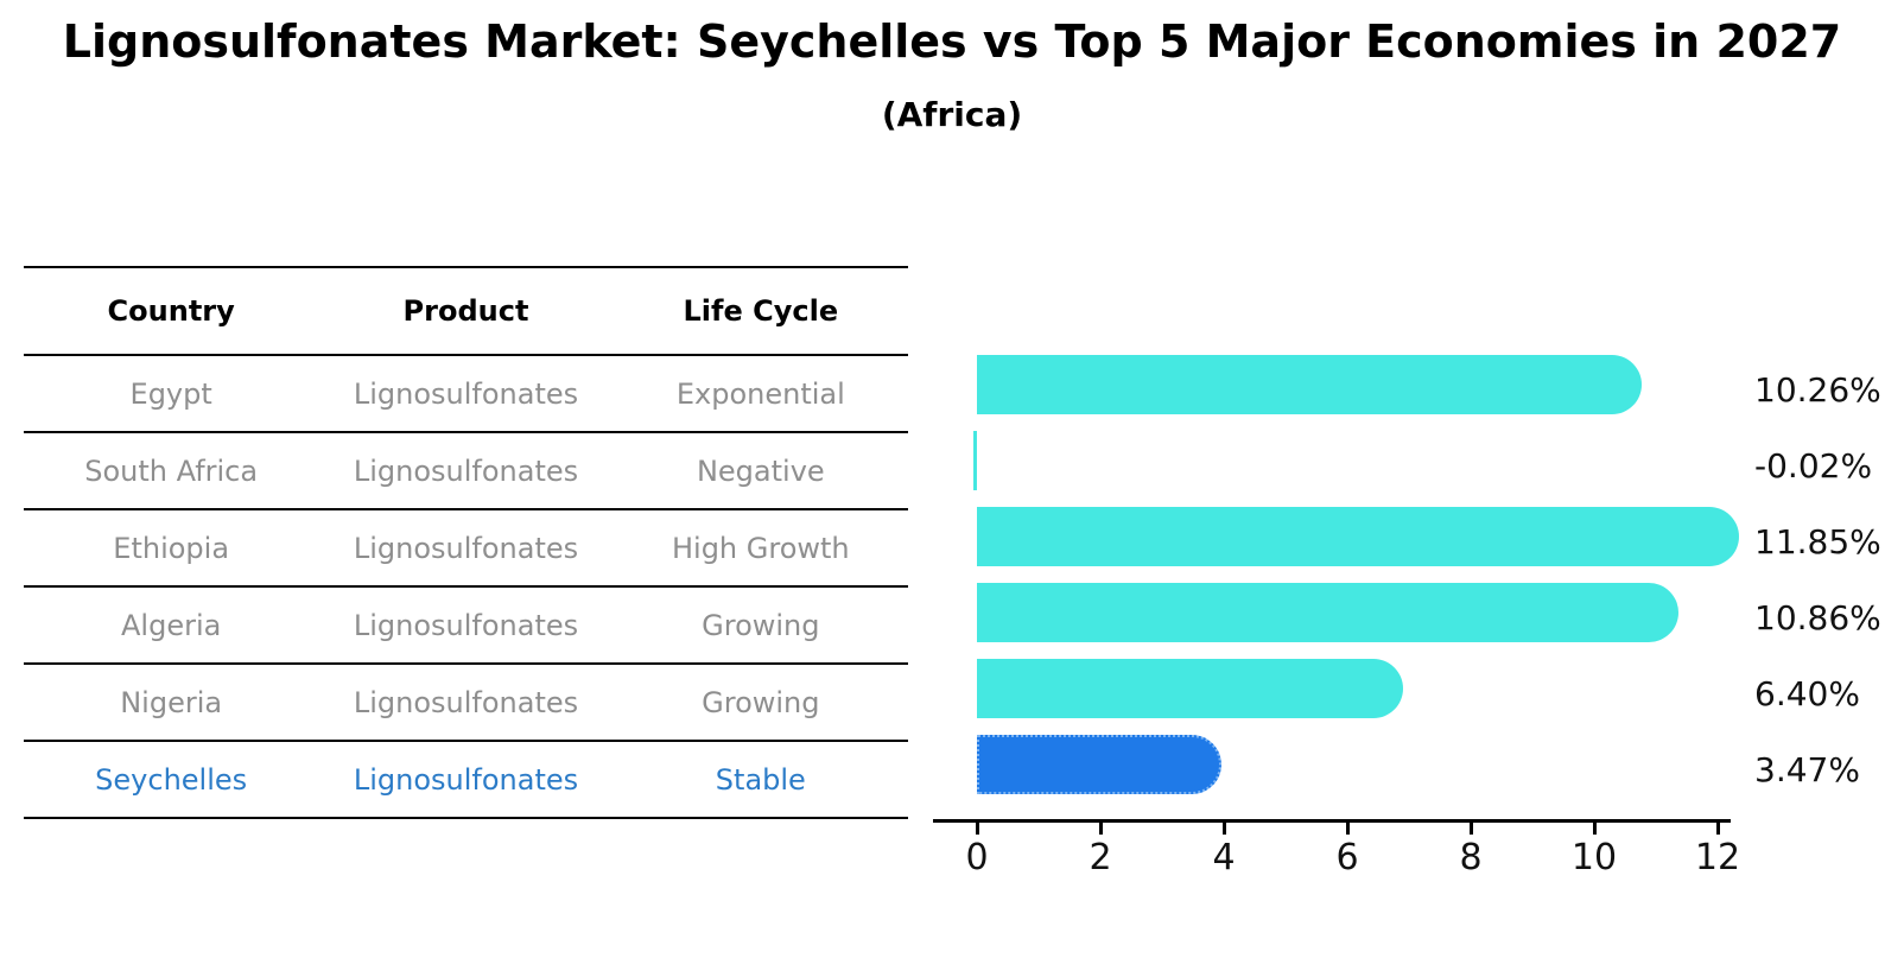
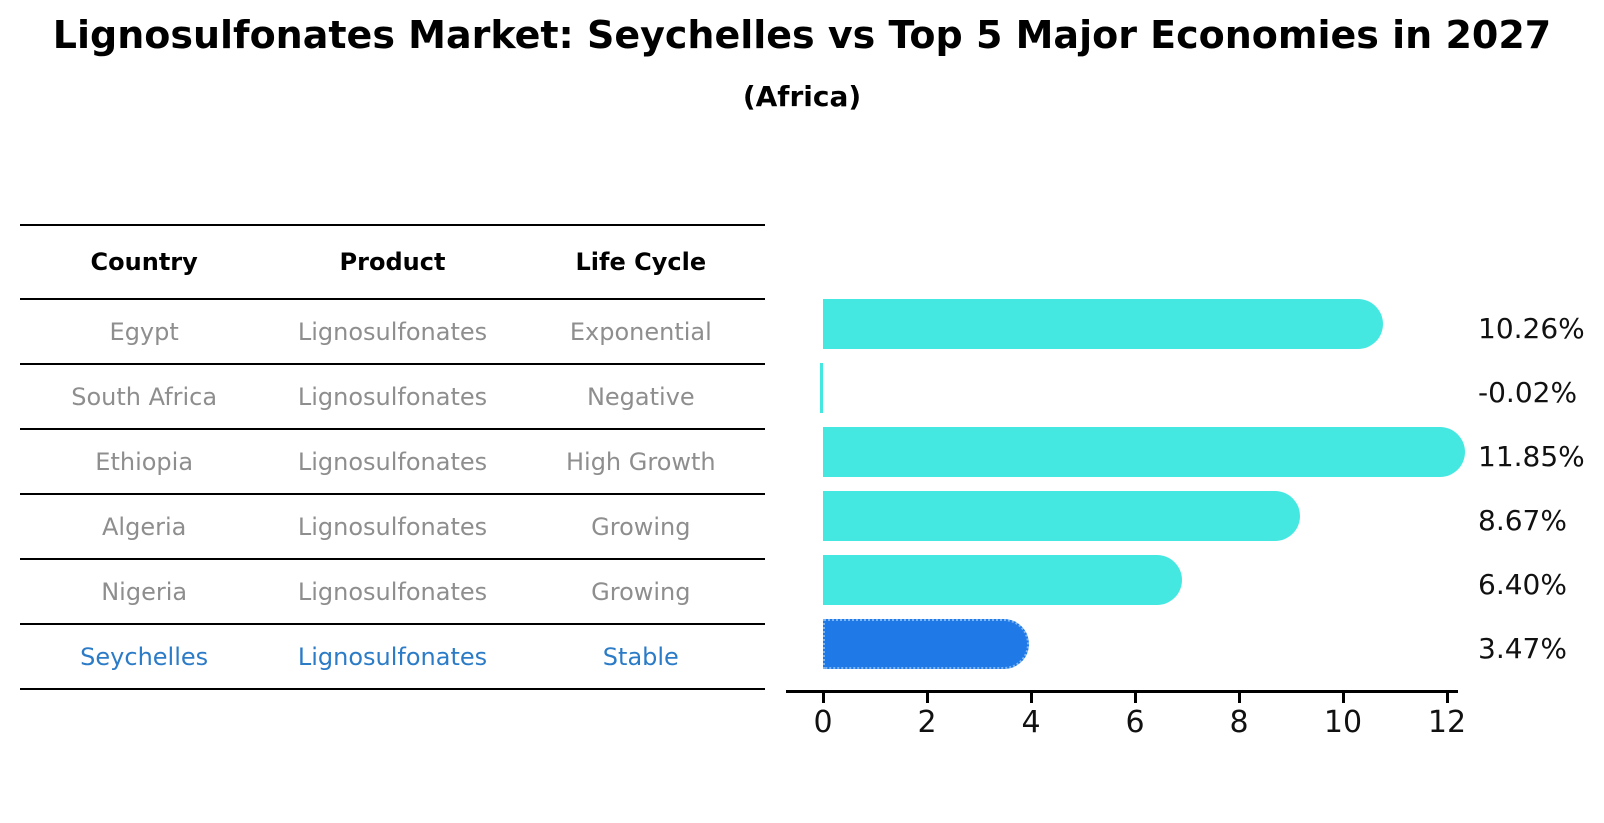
Algeria: 10.86% -> 8.67%
